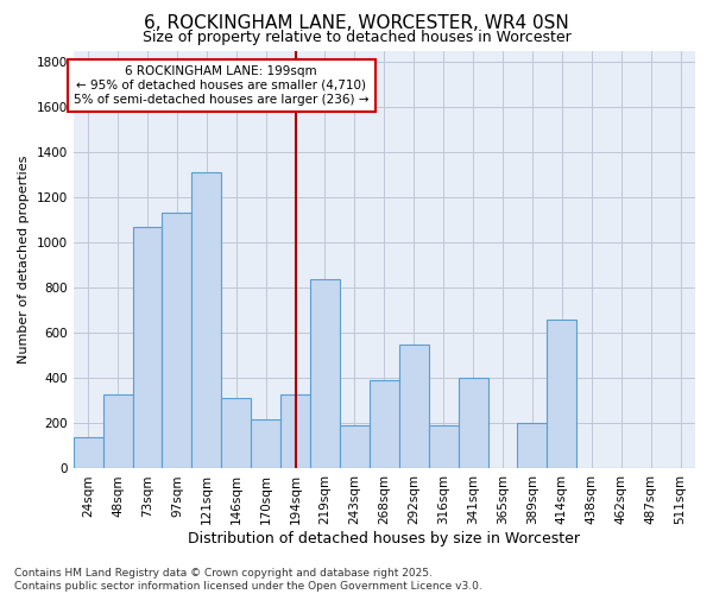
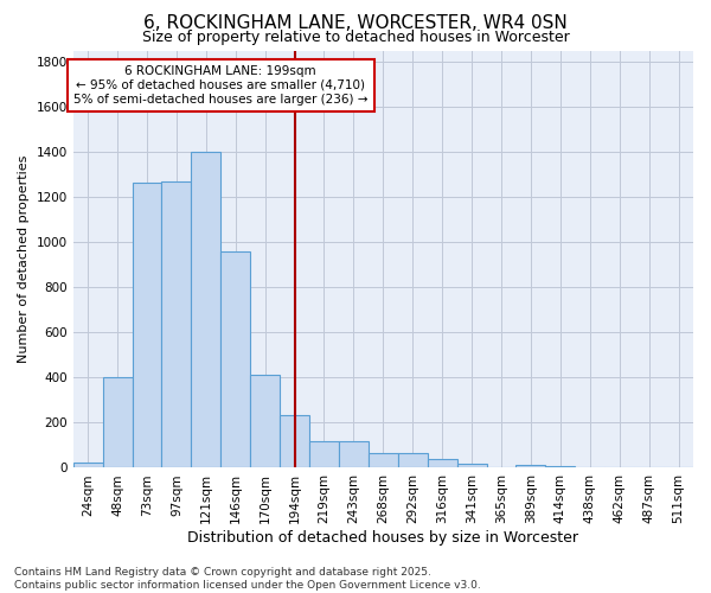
24sqm: 140 -> 20
48sqm: 330 -> 400
73sqm: 1070 -> 1260
97sqm: 1130 -> 1270
121sqm: 1310 -> 1400
146sqm: 310 -> 960
170sqm: 220 -> 420
194sqm: 330 -> 240
219sqm: 840 -> 120
243sqm: 190 -> 120
268sqm: 390 -> 60
292sqm: 550 -> 60
316sqm: 190 -> 40
341sqm: 400 -> 20
389sqm: 200 -> 20
414sqm: 660 -> 10
